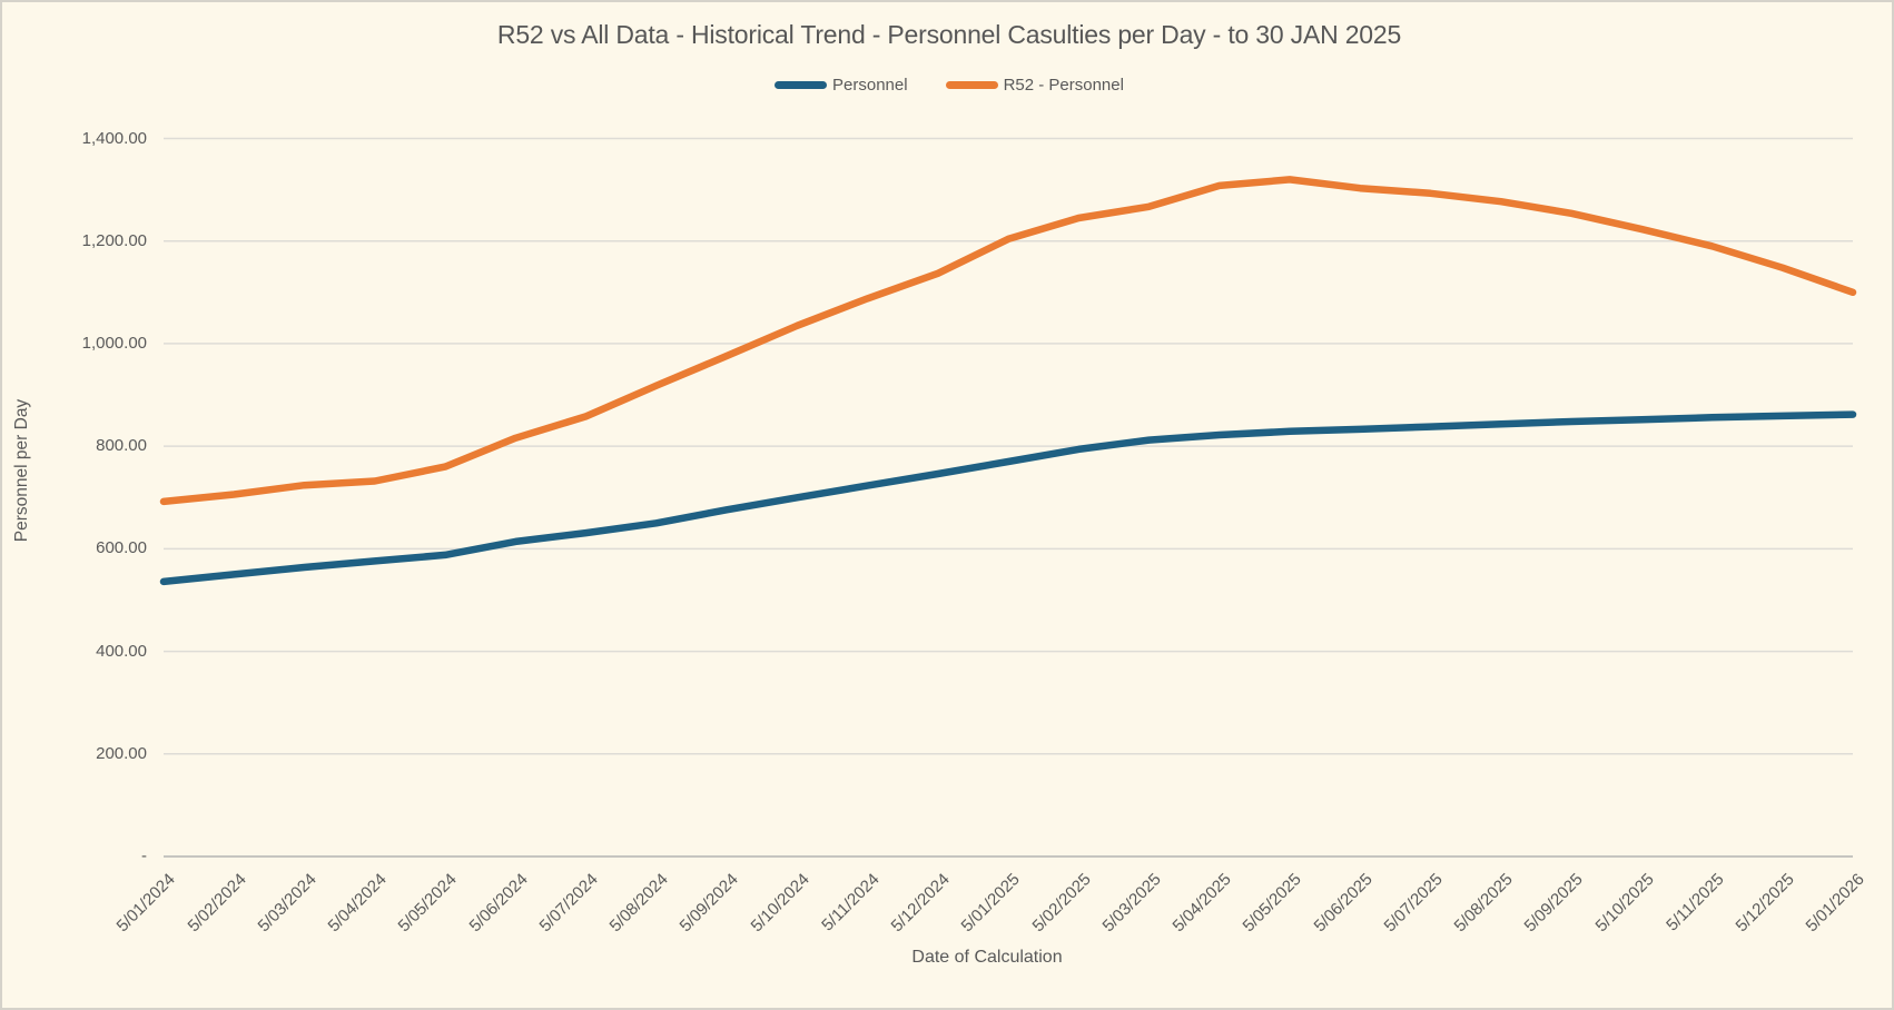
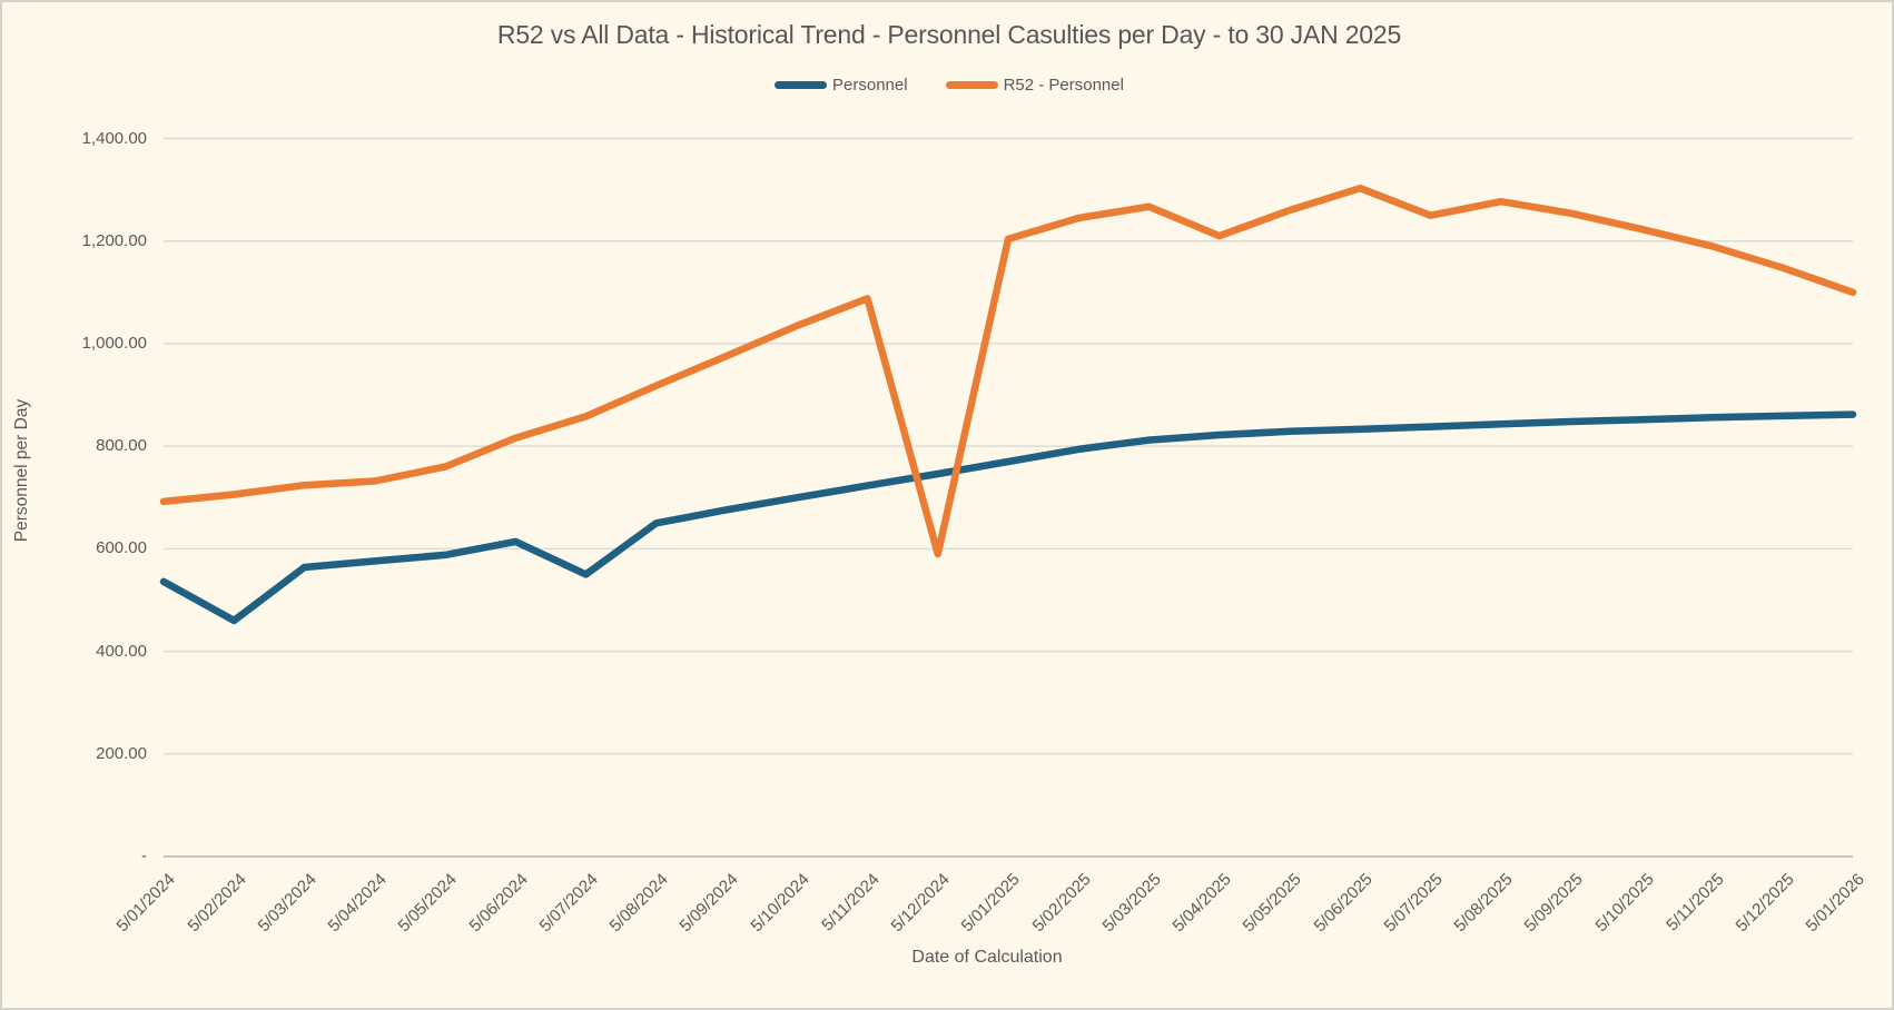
Personnel/5/02/2024: 550 -> 460
Personnel/5/07/2024: 630 -> 550
R52 - Personnel/5/12/2024: 1140 -> 590
R52 - Personnel/5/04/2025: 1310 -> 1210
R52 - Personnel/5/05/2025: 1320 -> 1260
R52 - Personnel/5/07/2025: 1290 -> 1250
